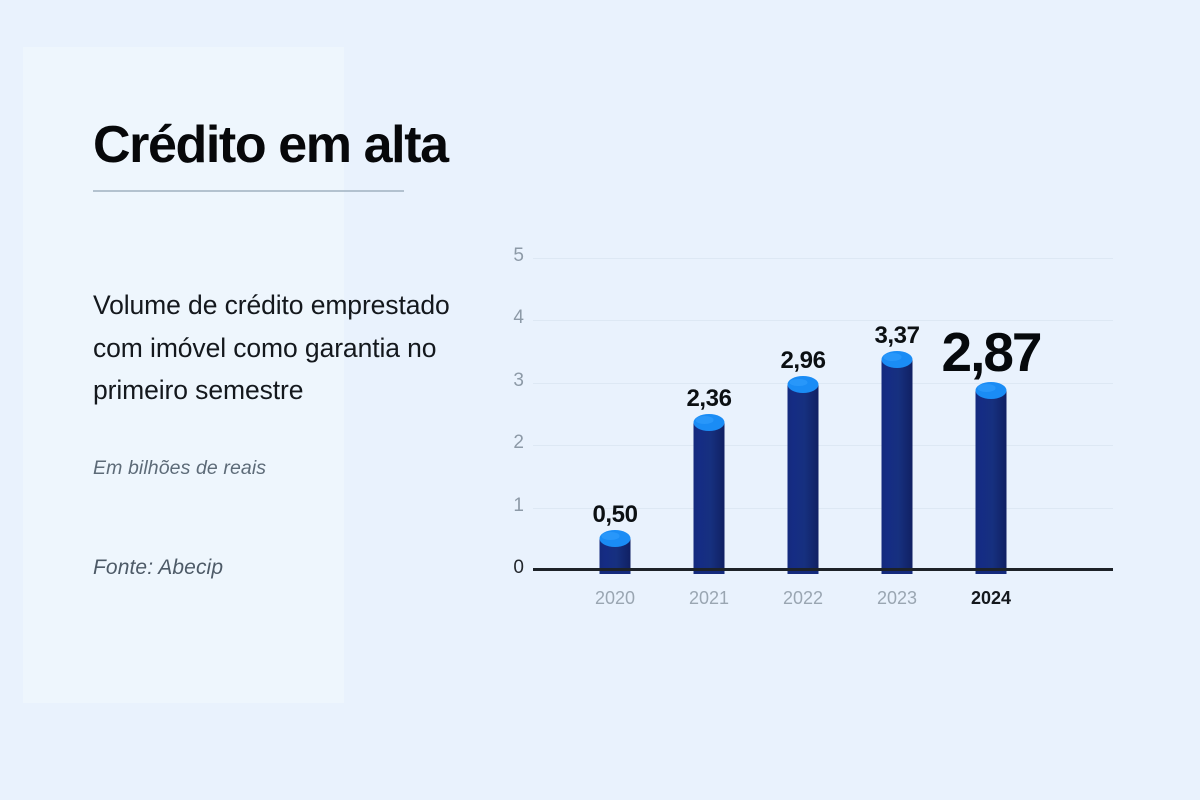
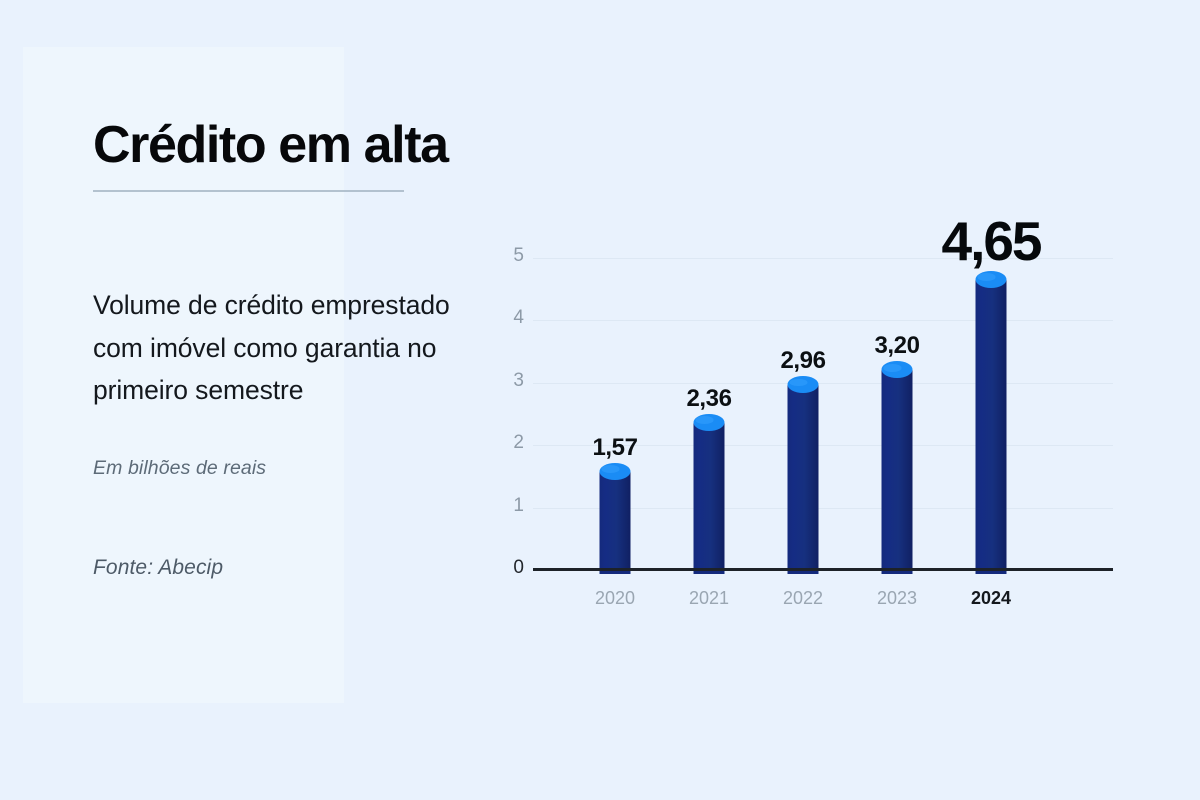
2020: 0,50 -> 1,57
2023: 3,37 -> 3,20
2024: 2,87 -> 4,65
